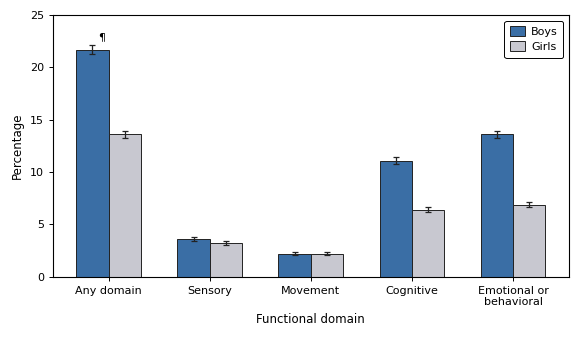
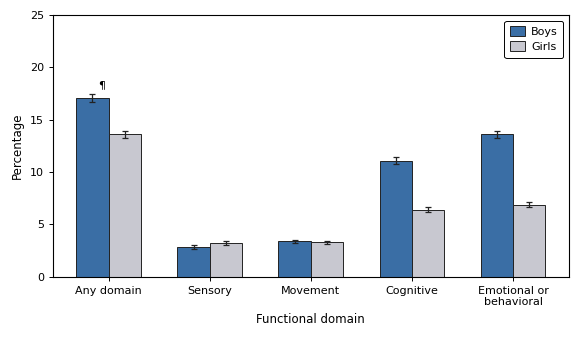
Boys/Any domain: 21.7 -> 17.1
Boys/Sensory: 3.6 -> 2.8
Boys/Movement: 2.2 -> 3.4
Girls/Movement: 2.2 -> 3.3
